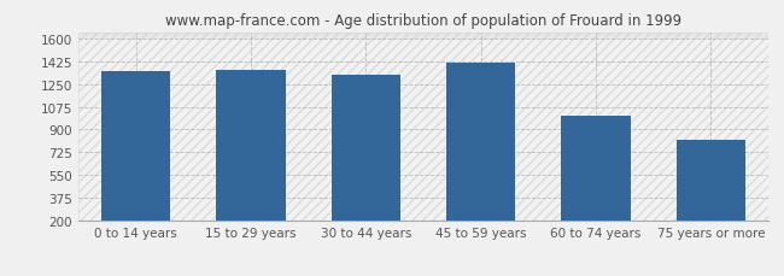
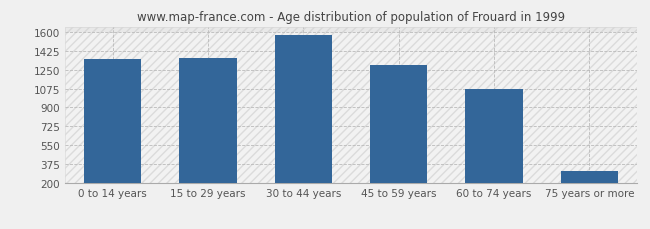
30 to 44 years: 1320 -> 1570
45 to 59 years: 1410 -> 1290
60 to 74 years: 1010 -> 1080
75 years or more: 820 -> 310
